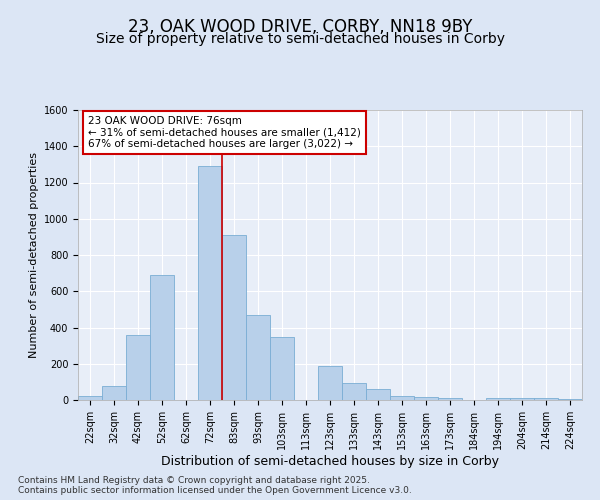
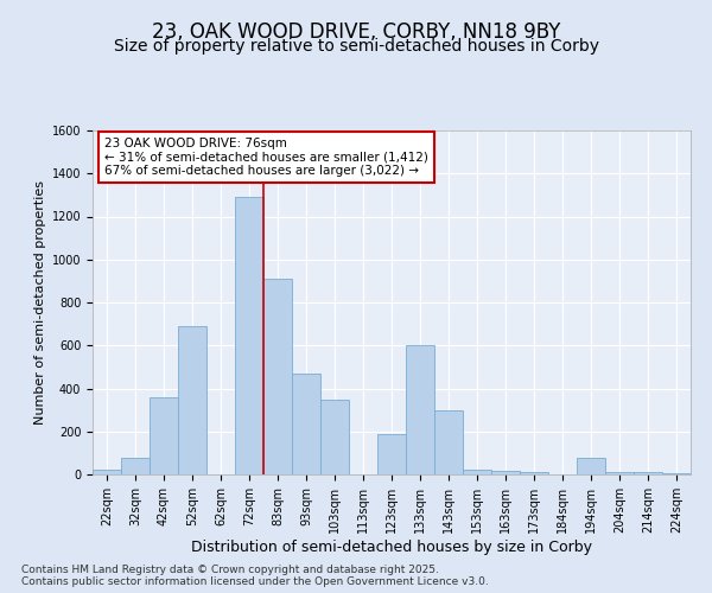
133sqm: 100 -> 600
143sqm: 60 -> 300
194sqm: 10 -> 80
